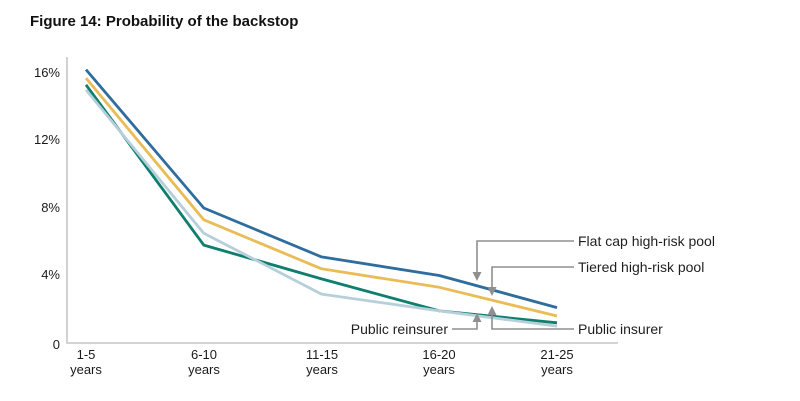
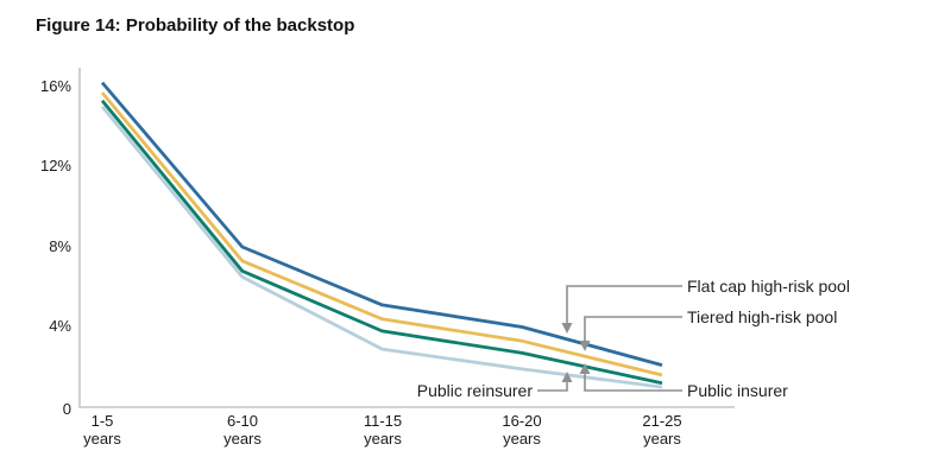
Public insurer/6-10 years: 5.8% -> 6.8%
Public insurer/16-20 years: 1.9% -> 2.7%
